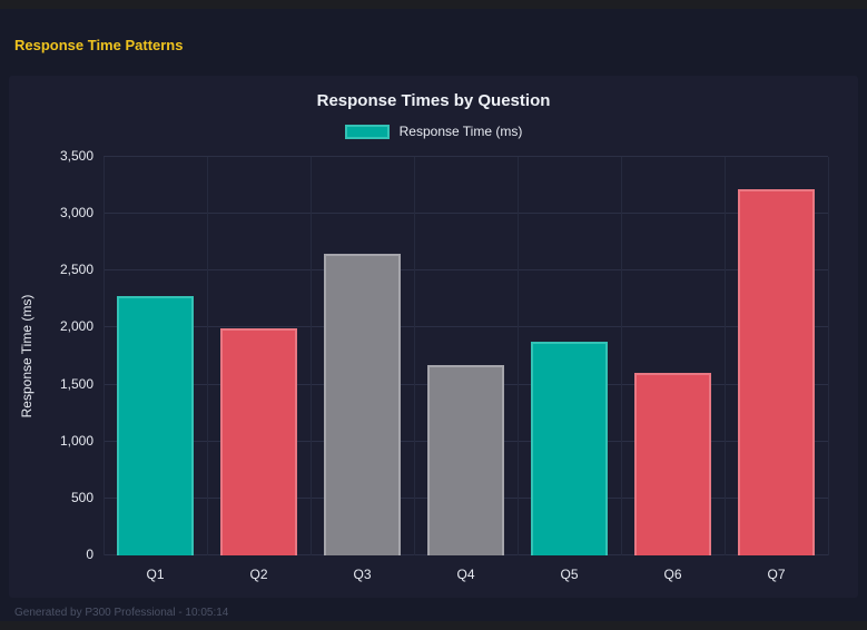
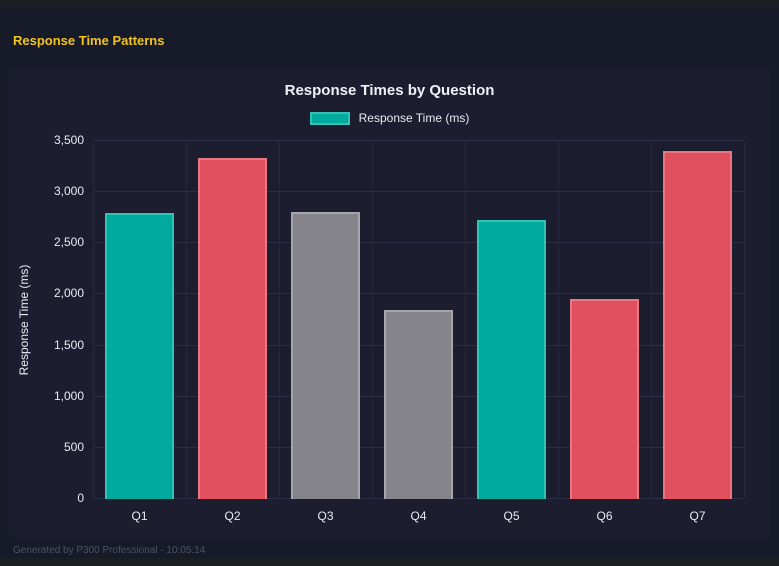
Q1: 2280 -> 2800
Q2: 1990 -> 3330
Q3: 2650 -> 2810
Q4: 1670 -> 1850
Q5: 1880 -> 2730
Q6: 1600 -> 1960
Q7: 3220 -> 3400
